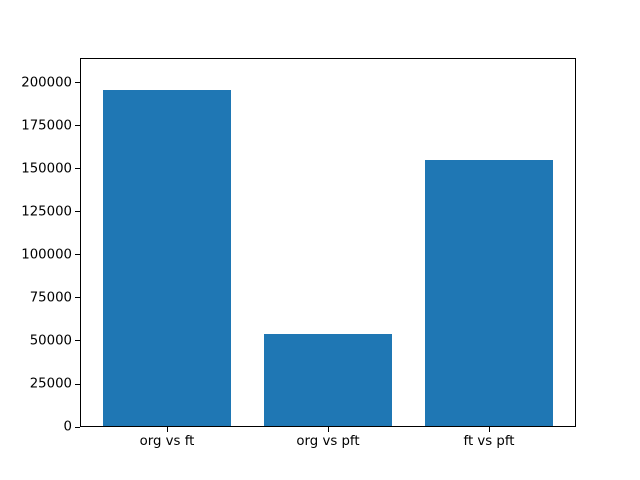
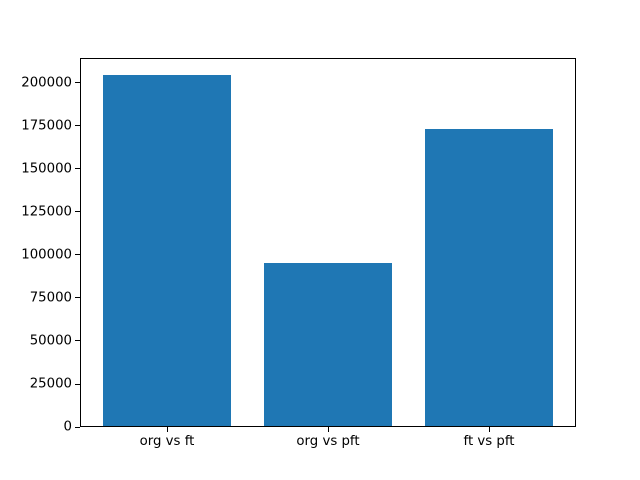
org vs ft: 196000 -> 205000
org vs pft: 54000 -> 95000
ft vs pft: 155000 -> 173000
